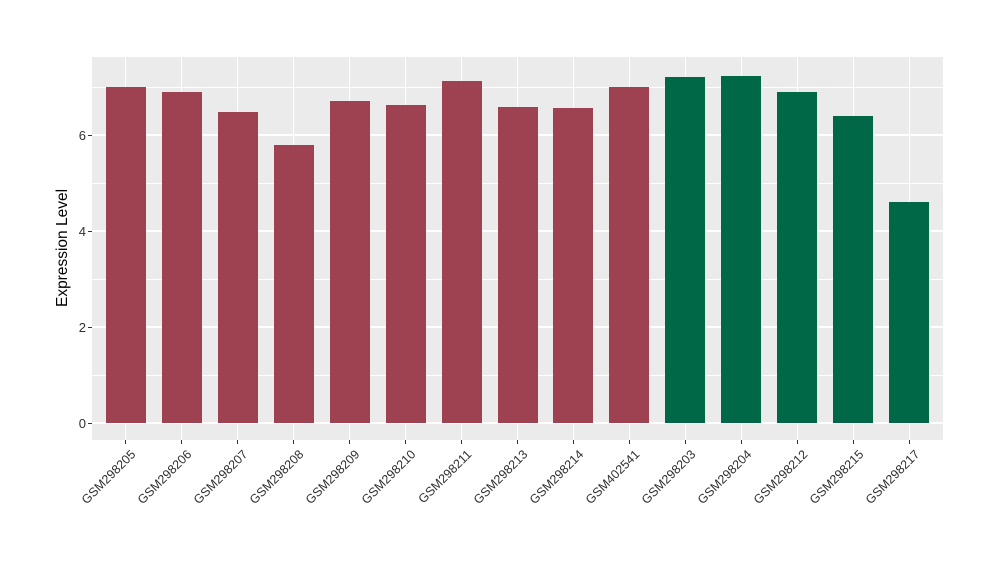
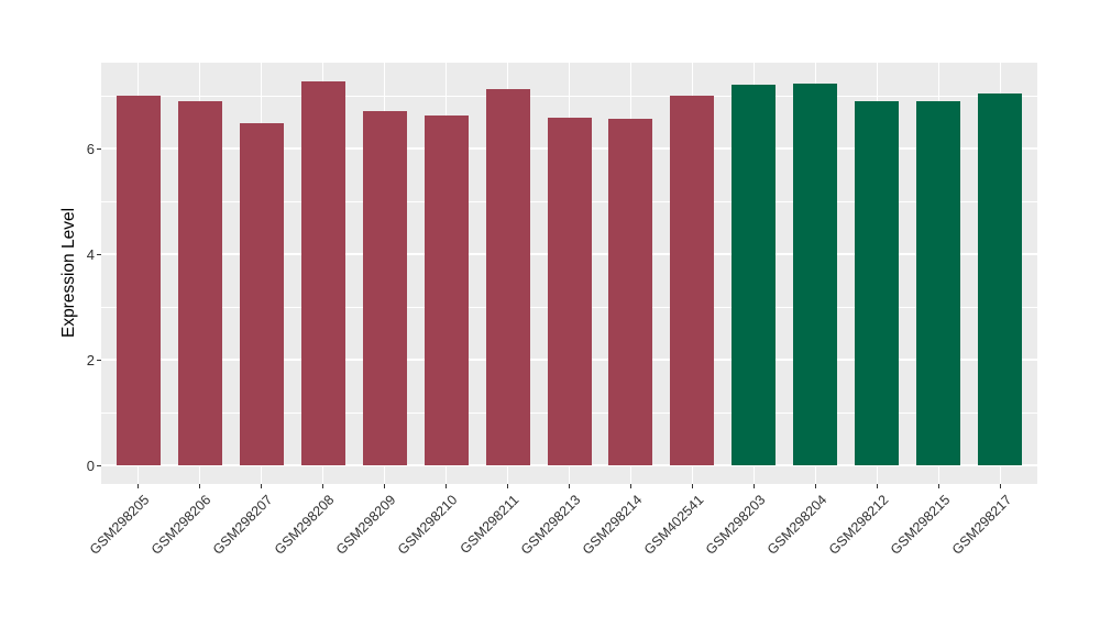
GSM298208: 5.8 -> 7.3
GSM298215: 6.4 -> 6.9
GSM298217: 4.6 -> 7.0
